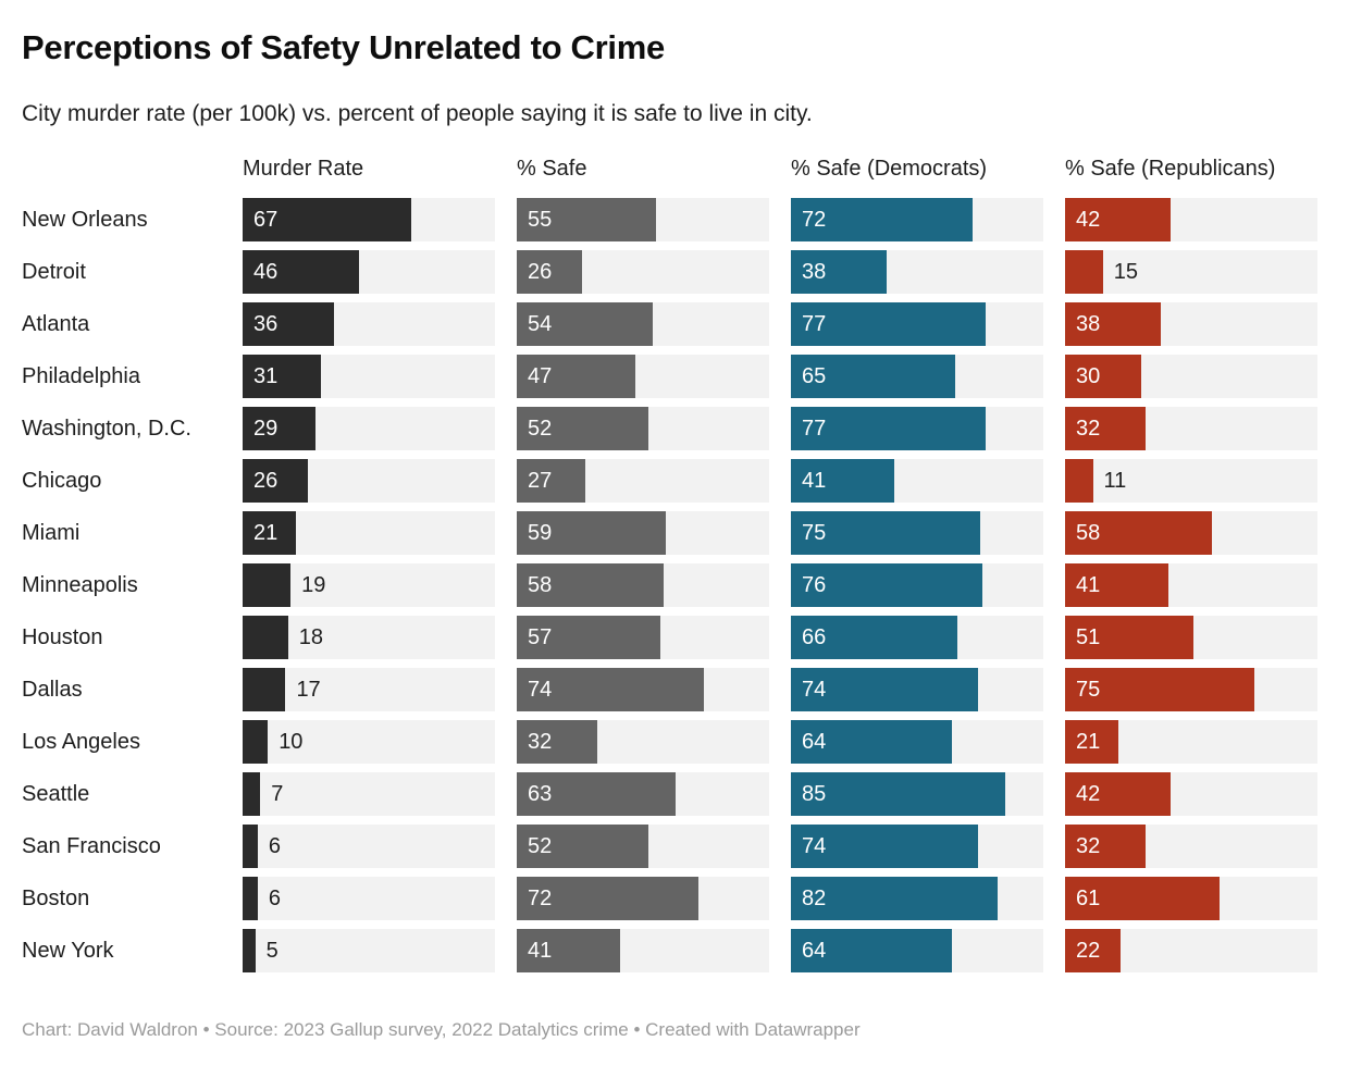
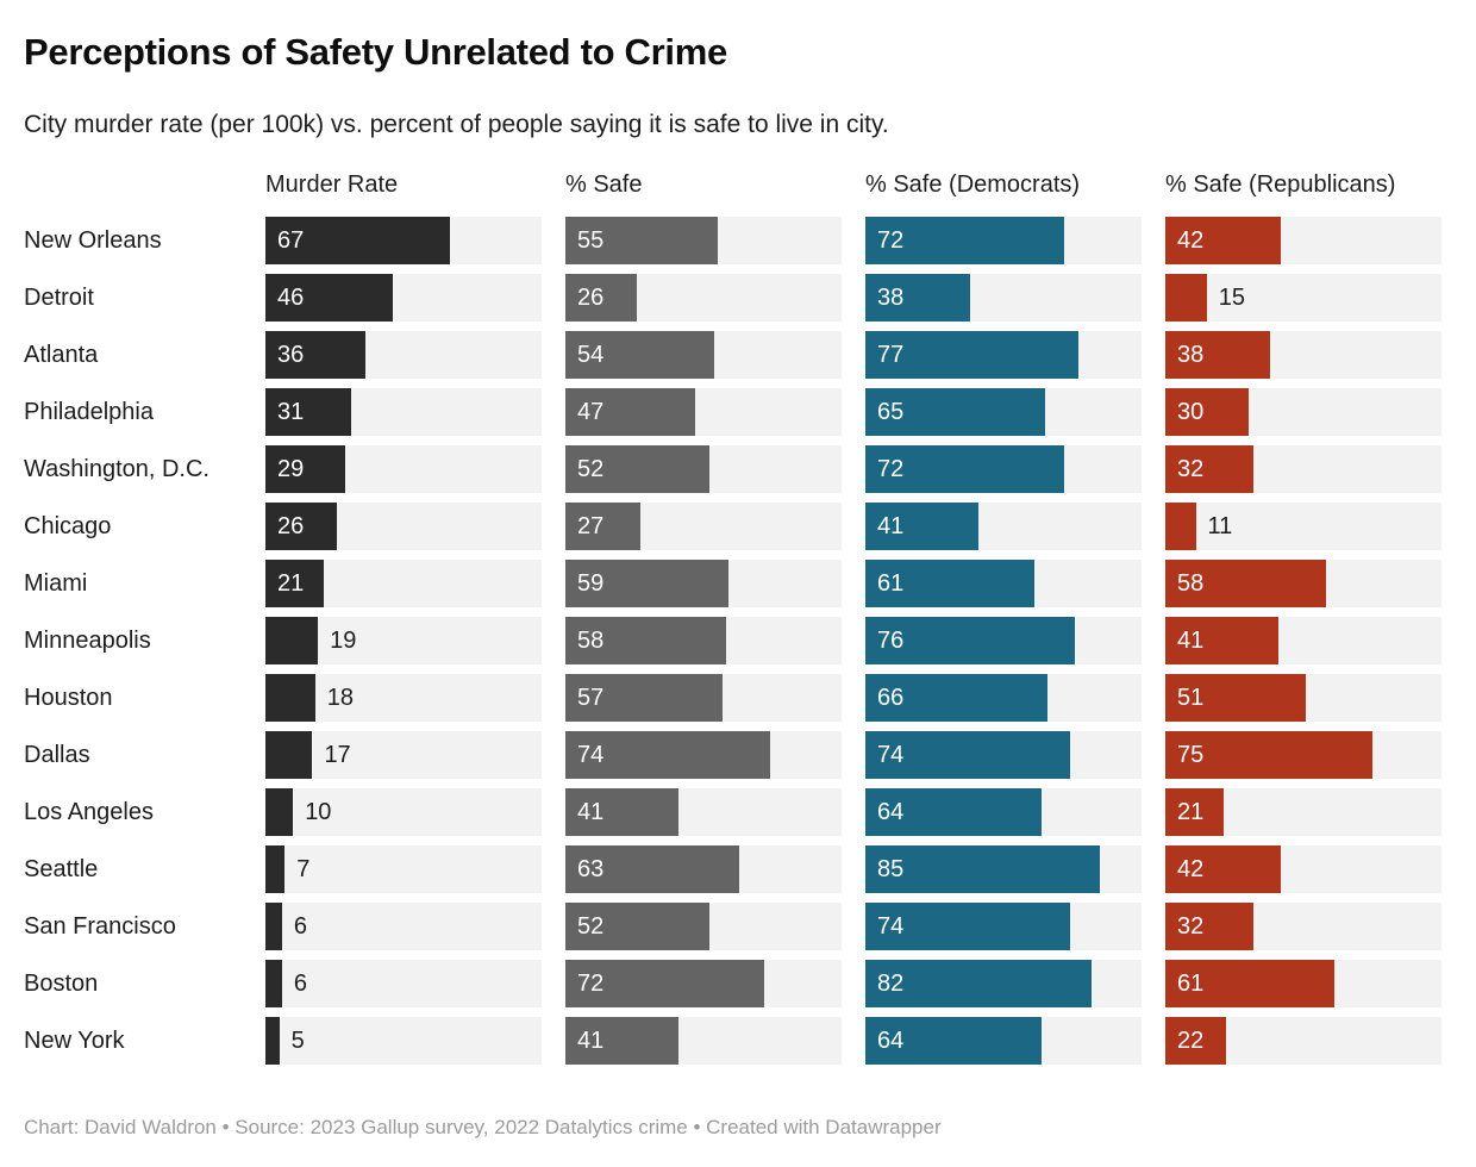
% Safe (Democrats)/Washington, D.C.: 77 -> 72
% Safe (Democrats)/Miami: 75 -> 61
% Safe/Los Angeles: 32 -> 41
